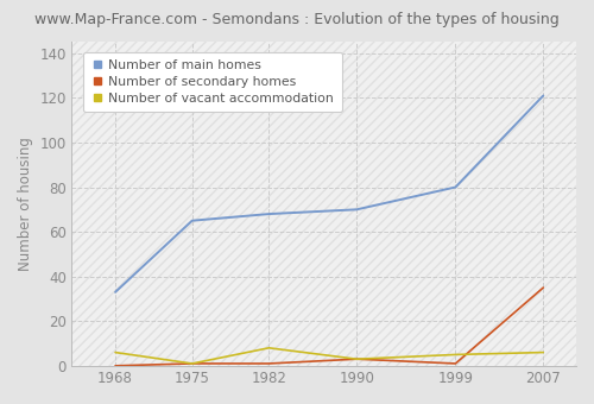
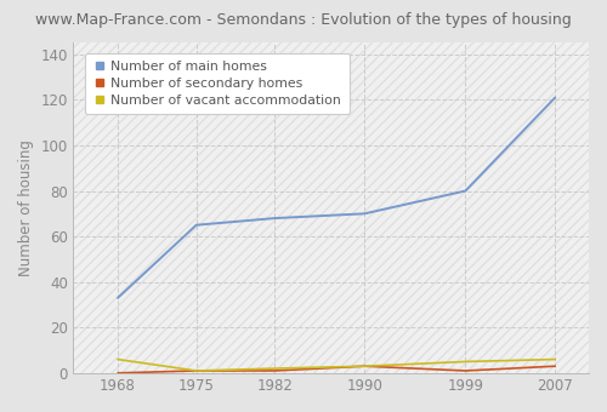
Number of vacant accommodation/1982: 8 -> 2
Number of secondary homes/2007: 35 -> 3
